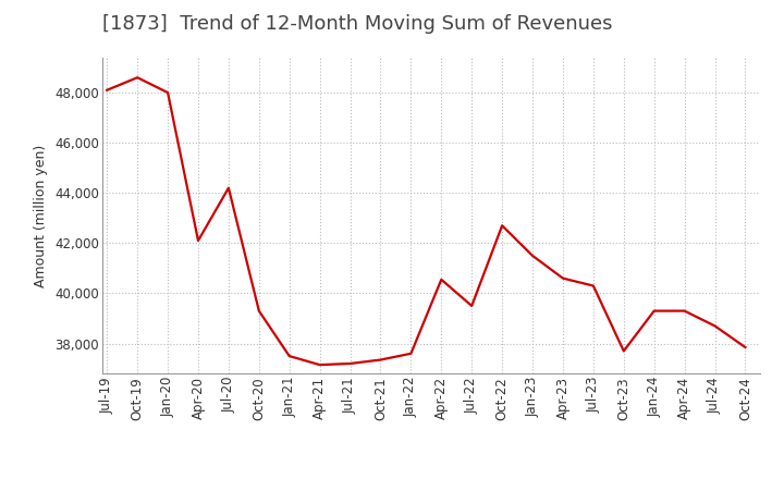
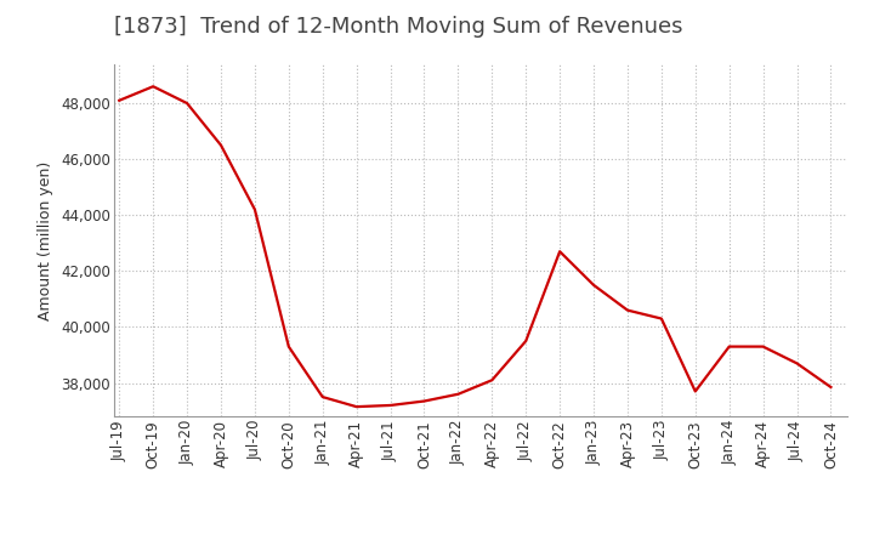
Apr-20: 42,100 -> 46,500
Apr-22: 40,550 -> 38,100
